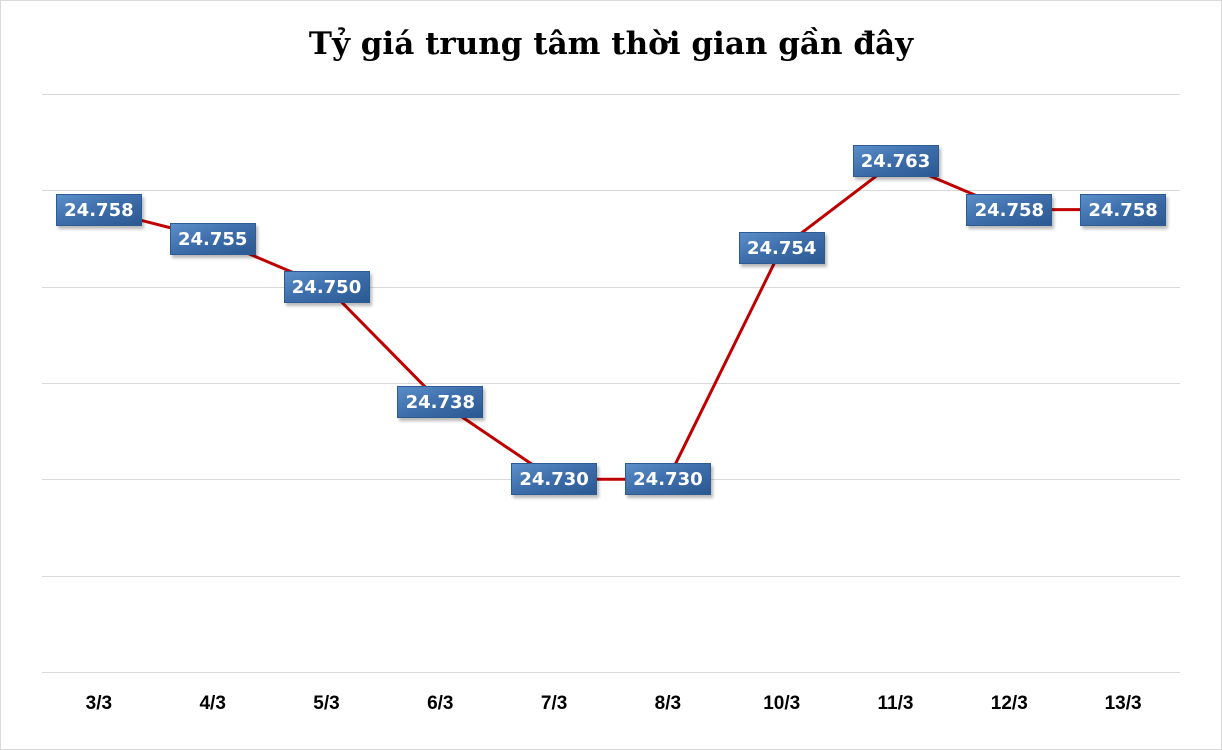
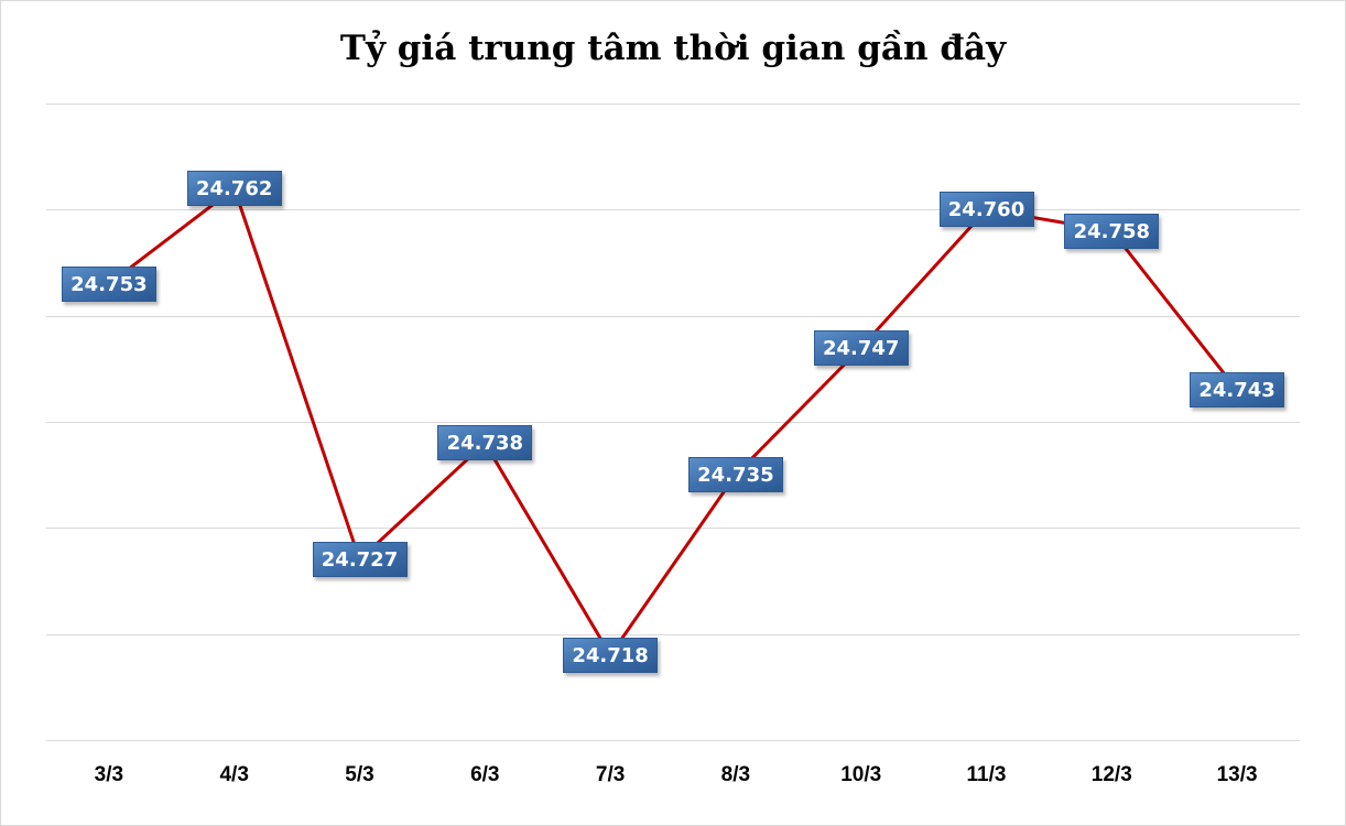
3/3: 24.758 -> 24.753
4/3: 24.755 -> 24.762
5/3: 24.750 -> 24.727
7/3: 24.730 -> 24.718
8/3: 24.730 -> 24.735
10/3: 24.754 -> 24.747
11/3: 24.763 -> 24.760
13/3: 24.758 -> 24.743
